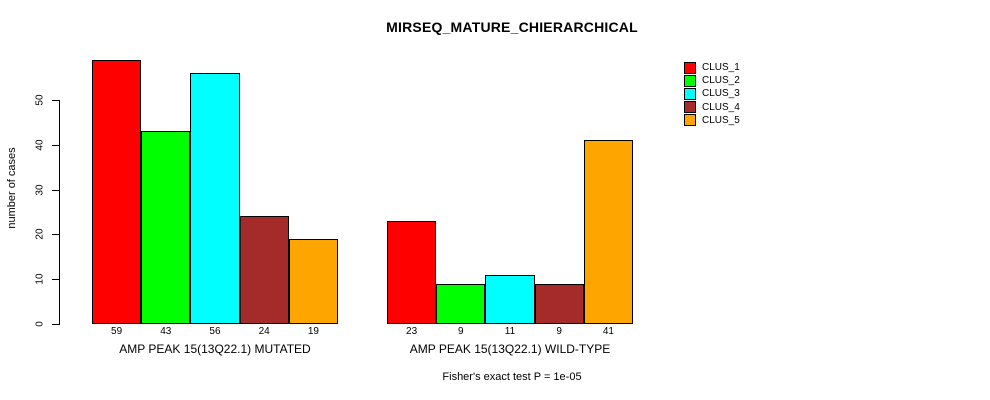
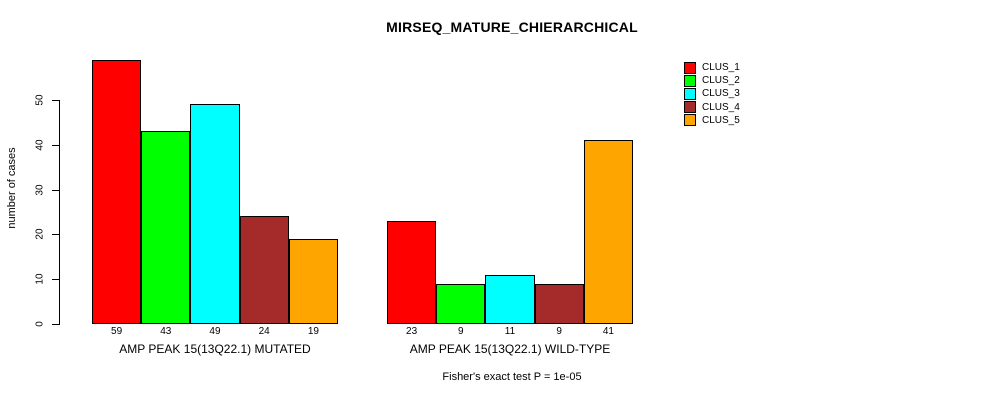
CLUS_3/AMP PEAK 15(13Q22.1) MUTATED: 56 -> 49
